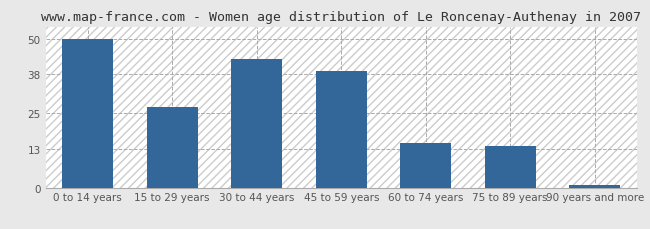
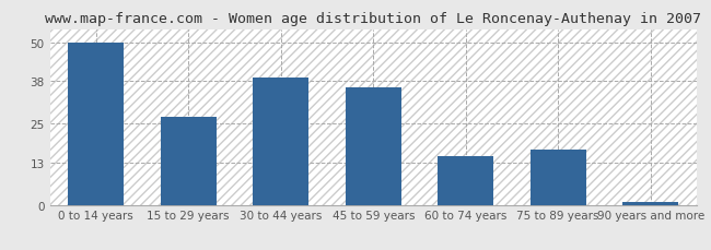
30 to 44 years: 43 -> 39
45 to 59 years: 39 -> 36
75 to 89 years: 14 -> 17
